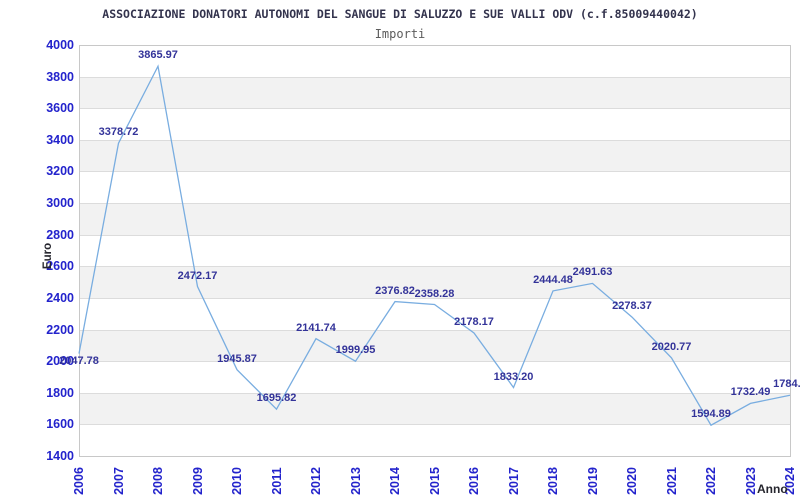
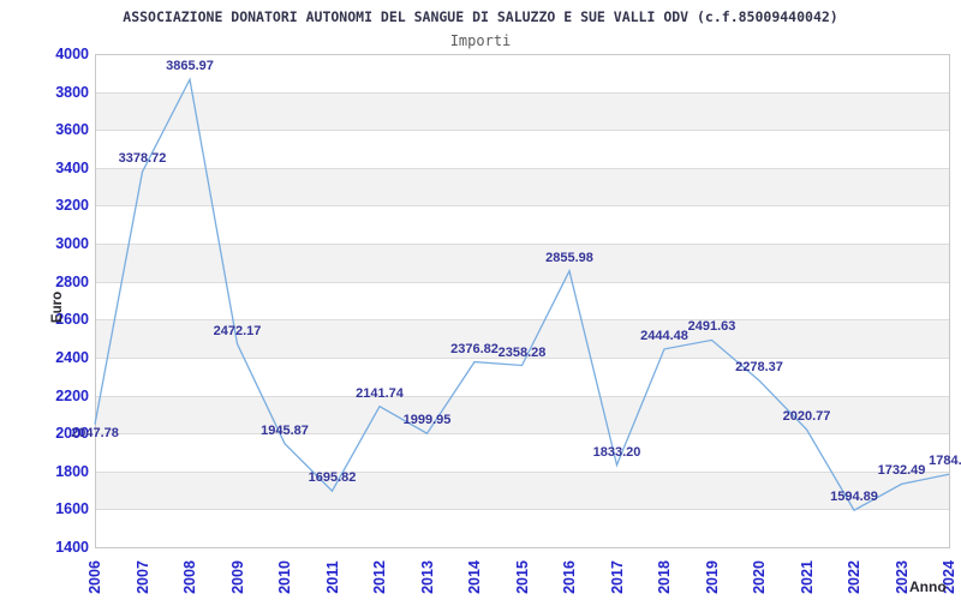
2016: 2178.17 -> 2855.98
